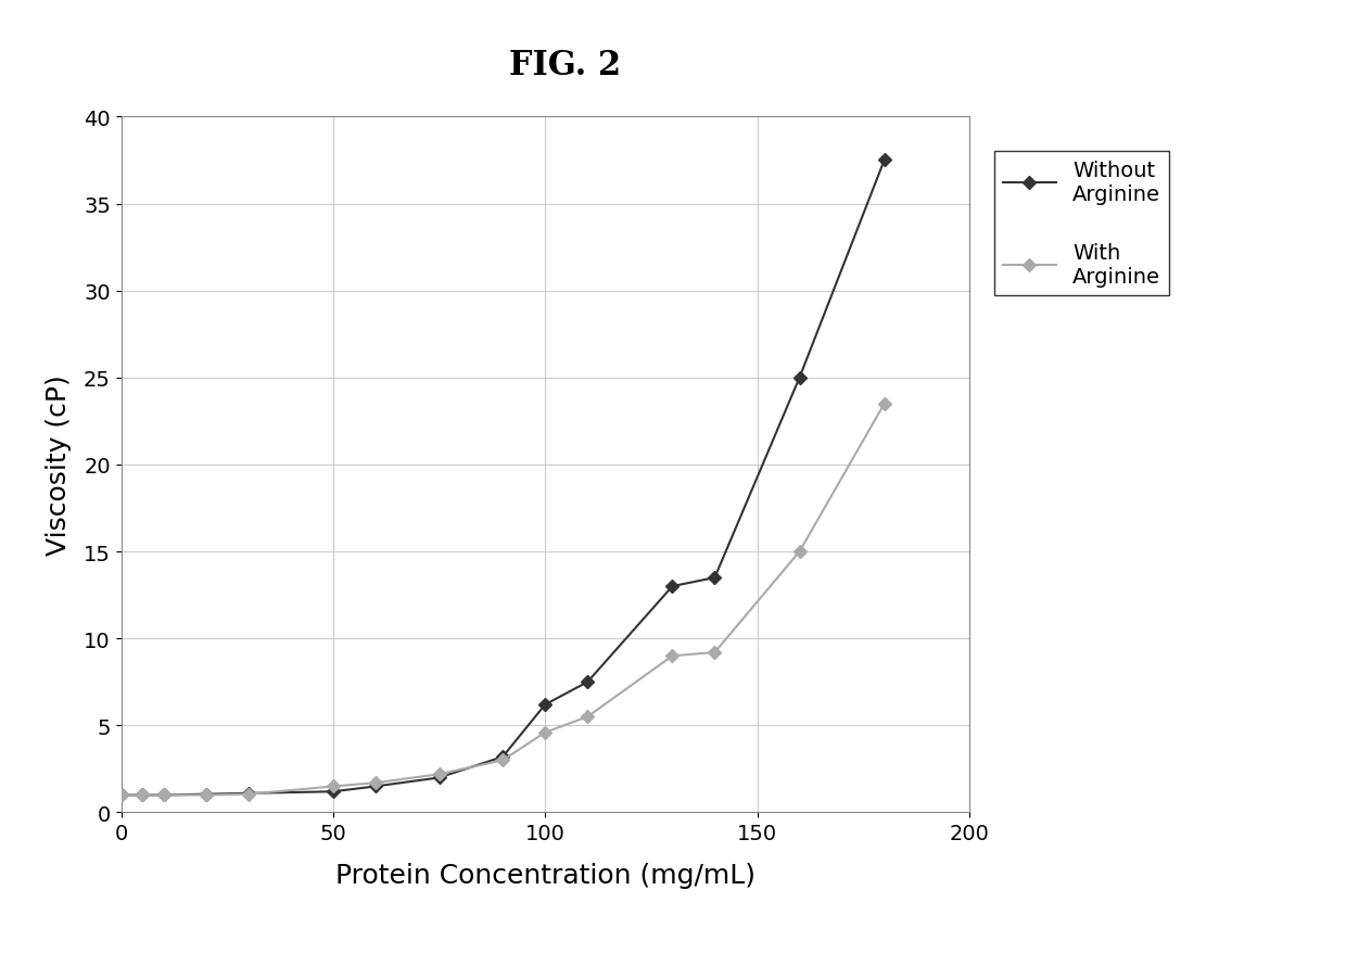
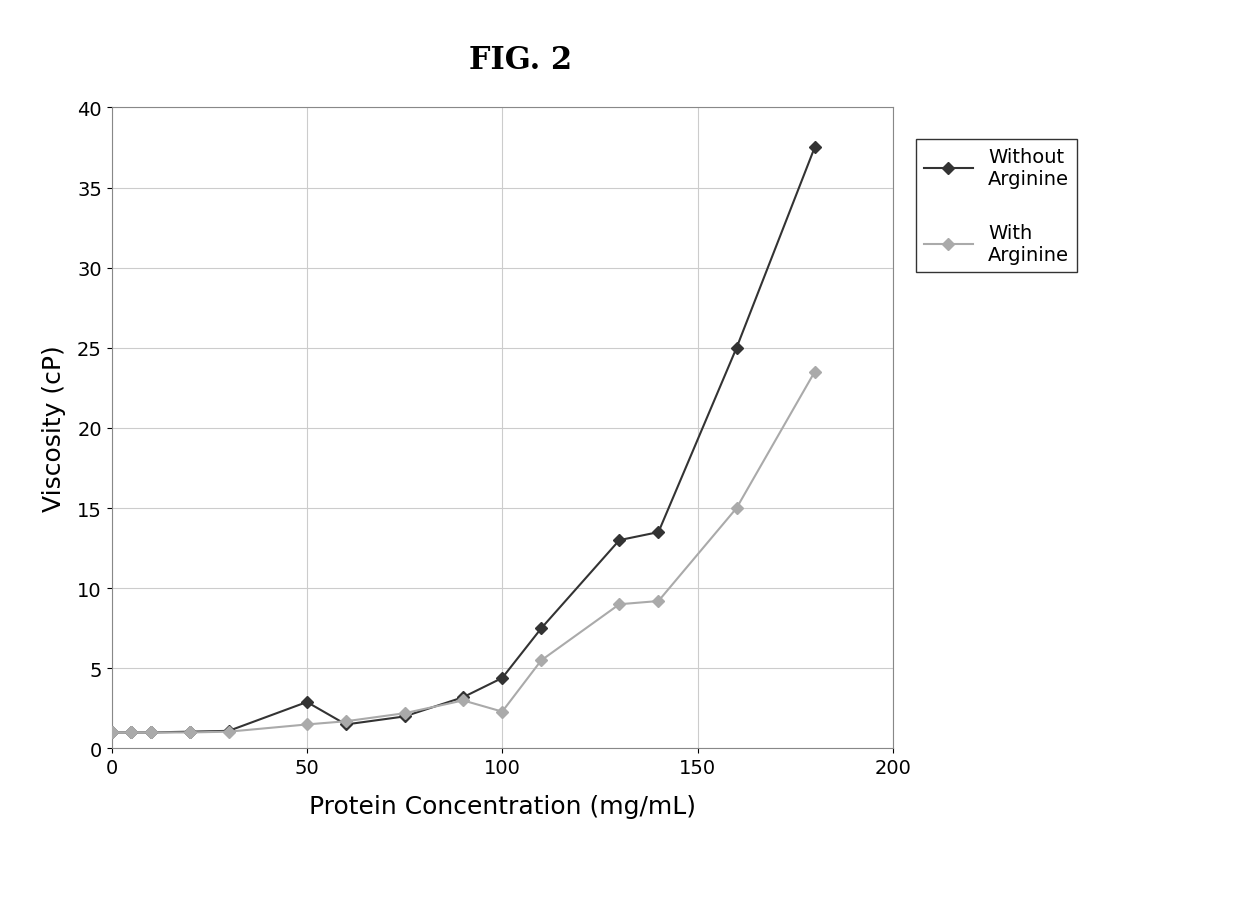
Without Arginine/50: 1.2 -> 2.9
Without Arginine/100: 6.2 -> 4.4
With Arginine/100: 4.6 -> 2.3
